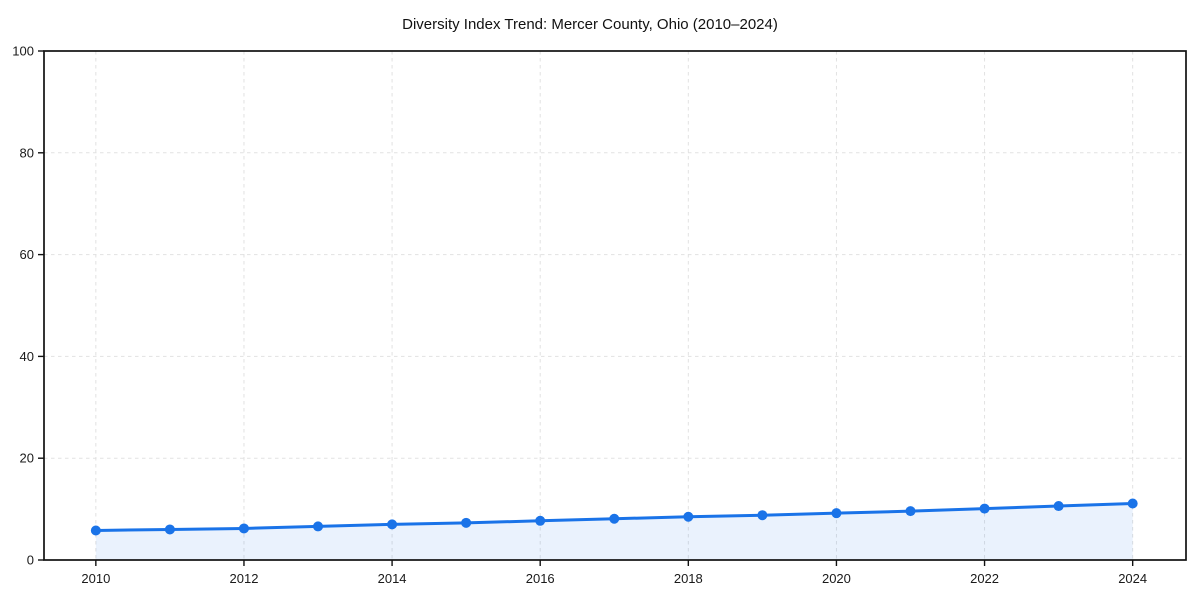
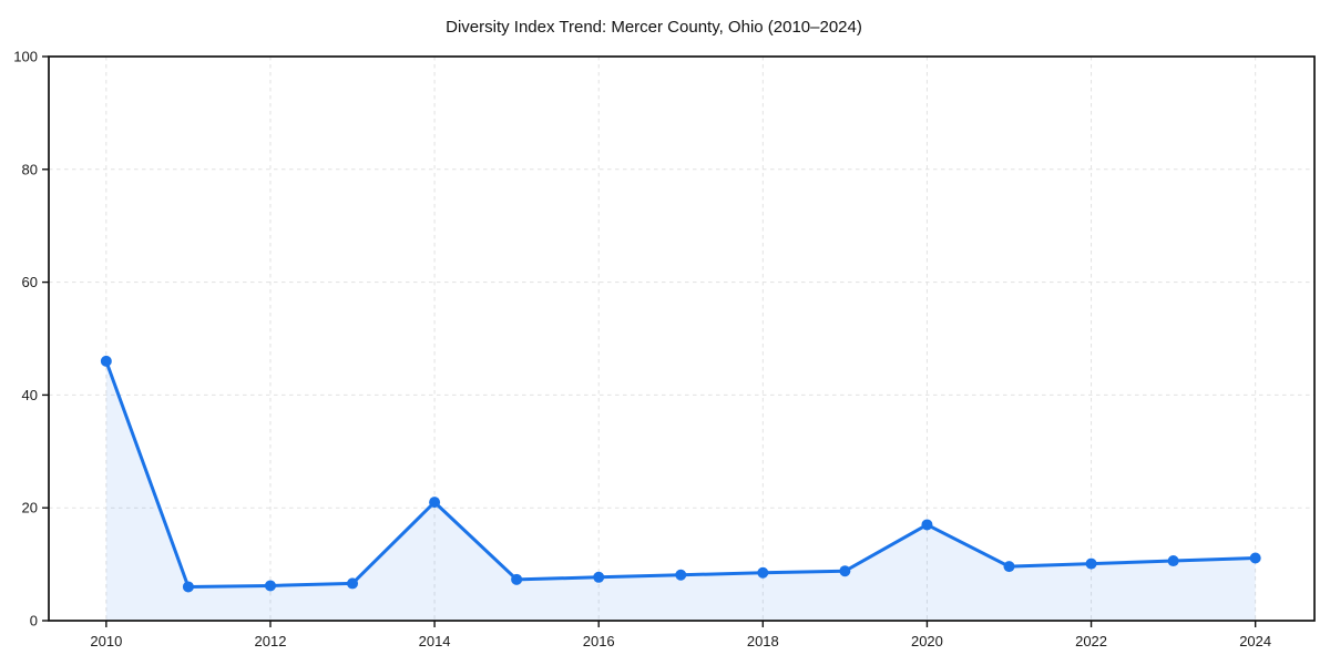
2010: 6 -> 46
2014: 7 -> 21
2020: 9 -> 17
